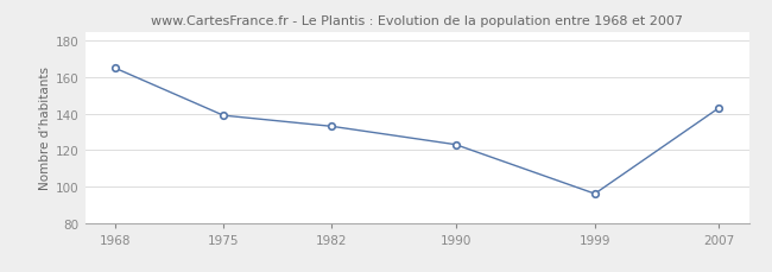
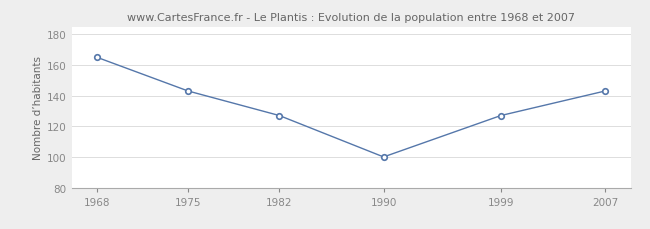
1975: 139 -> 143
1982: 133 -> 127
1990: 123 -> 100
1999: 96 -> 127
